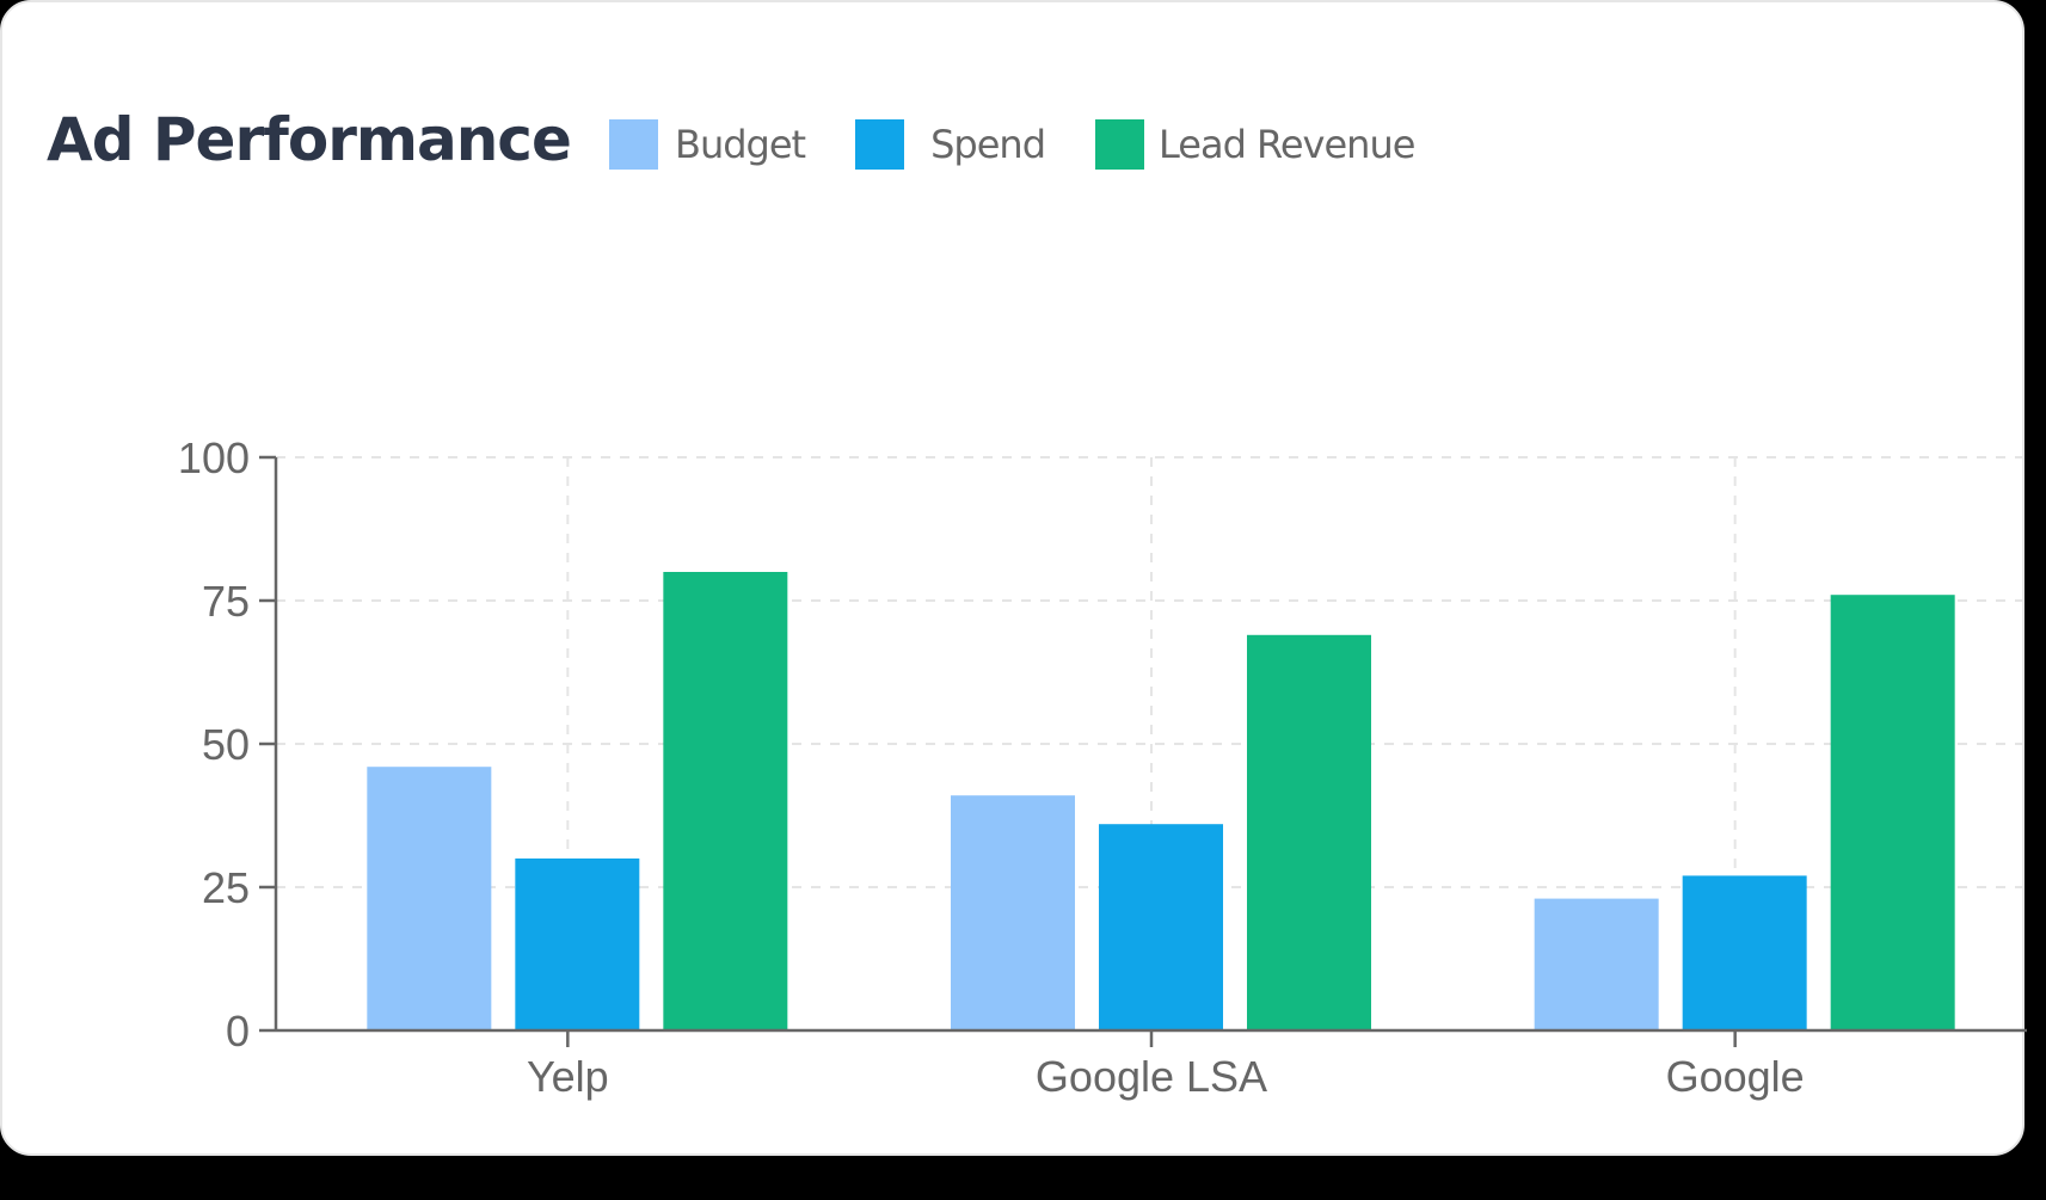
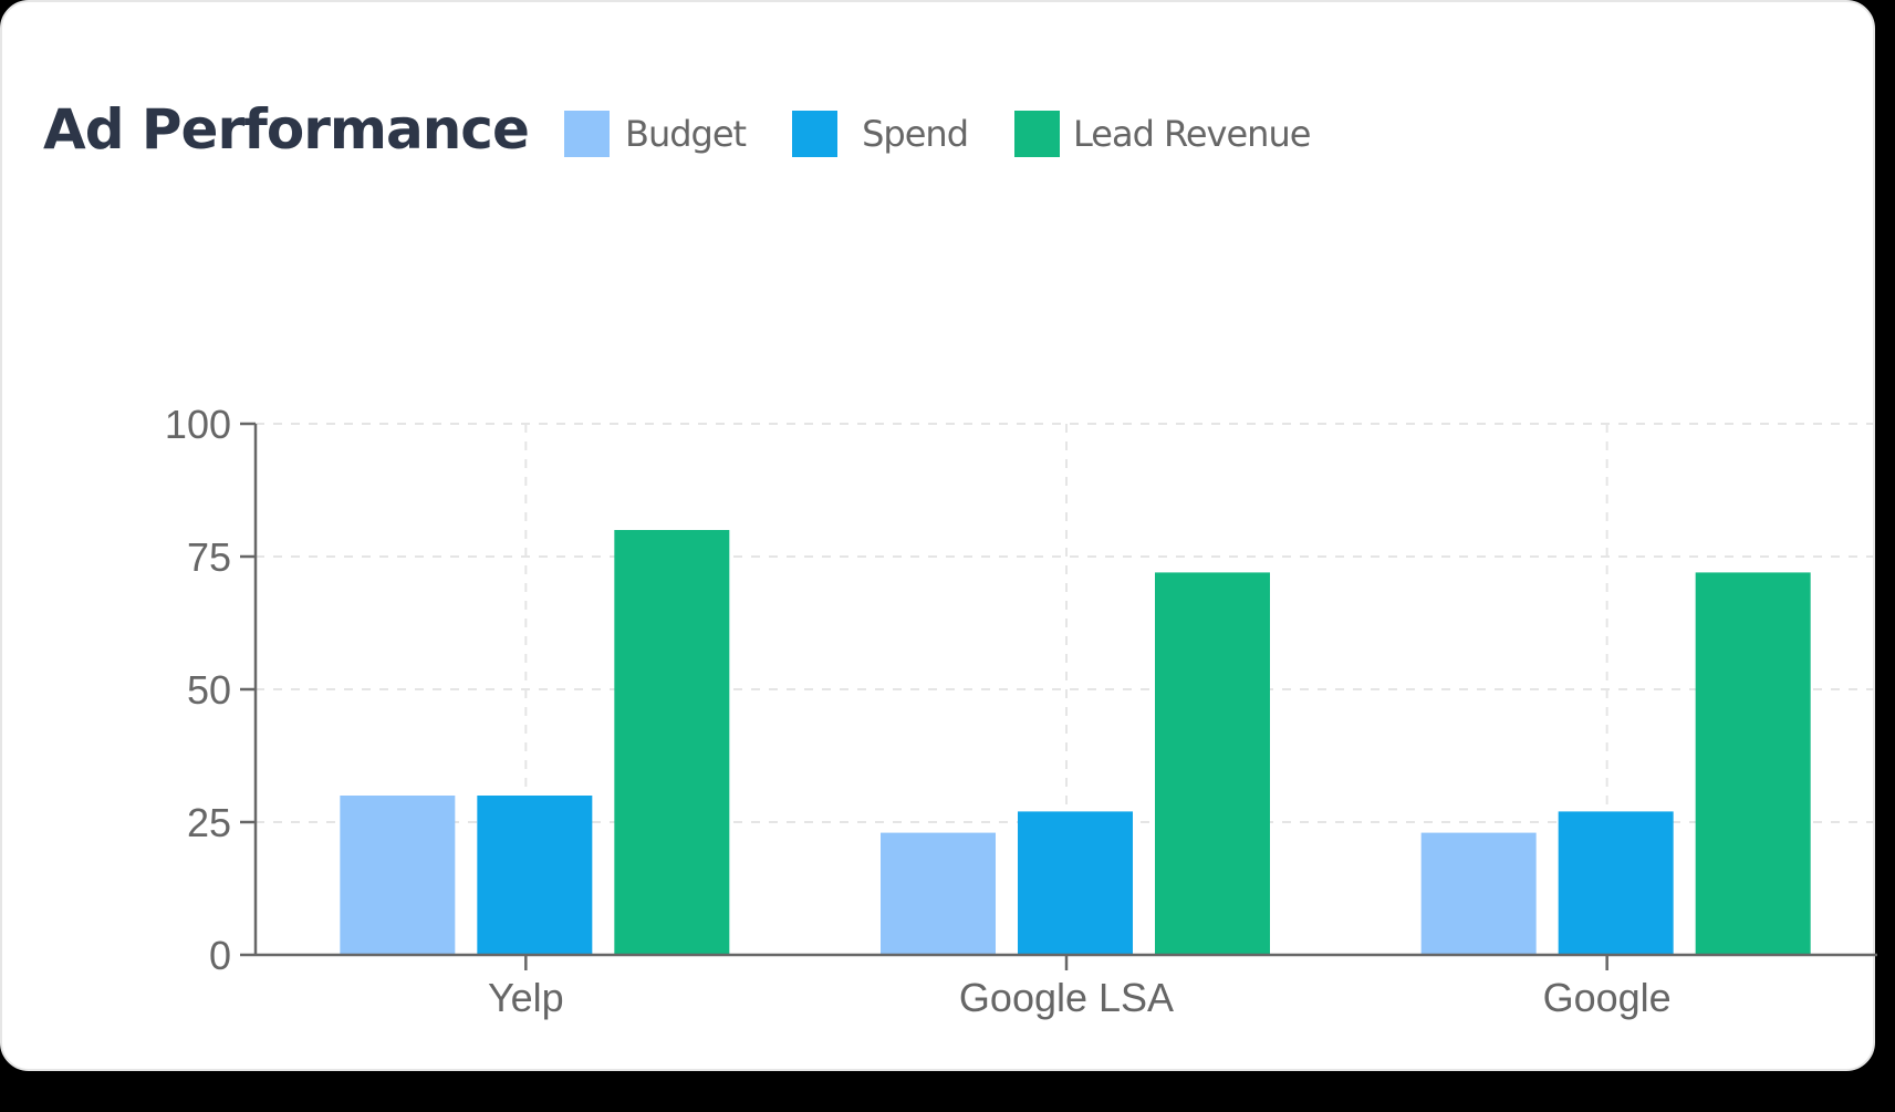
Budget/Yelp: 46 -> 30
Budget/Google LSA: 41 -> 23
Spend/Google LSA: 36 -> 27
Lead Revenue/Google LSA: 69 -> 72
Lead Revenue/Google: 76 -> 72
